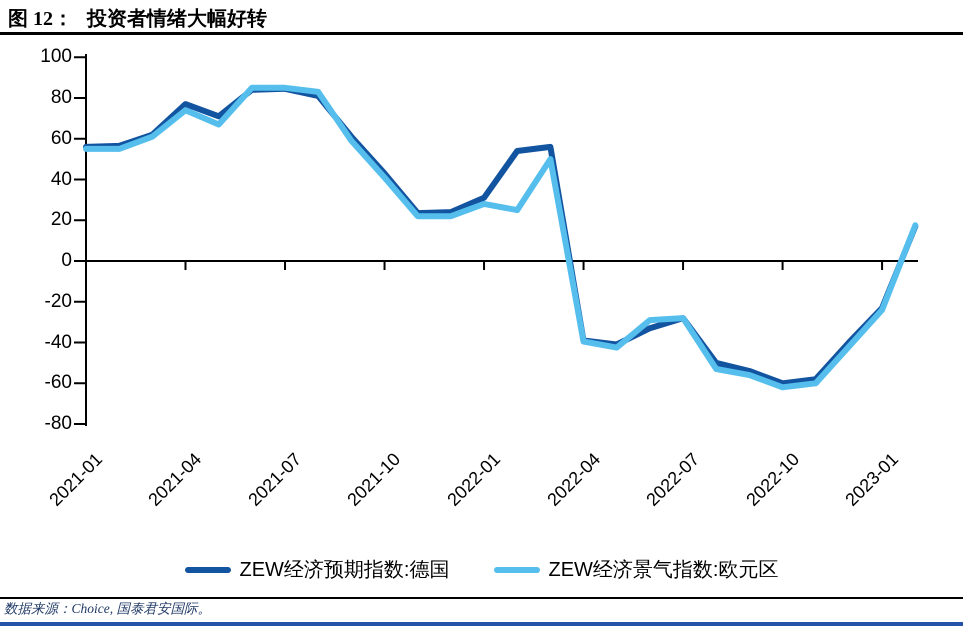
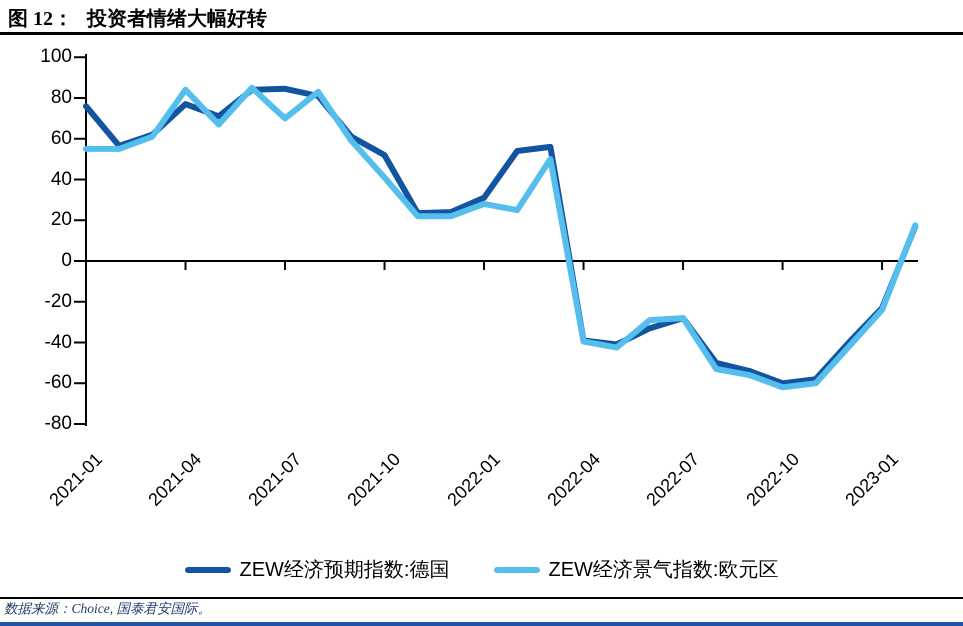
ZEW经济预期指数:德国/2021-01: 56 -> 76
ZEW经济景气指数:欧元区/2021-04: 74 -> 84
ZEW经济景气指数:欧元区/2021-07: 85 -> 70
ZEW经济预期指数:德国/2021-10: 43 -> 52
